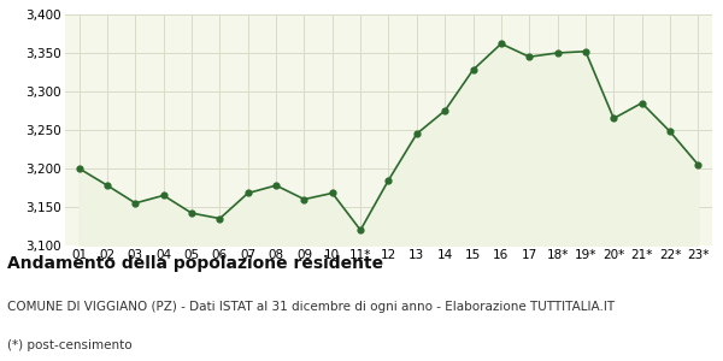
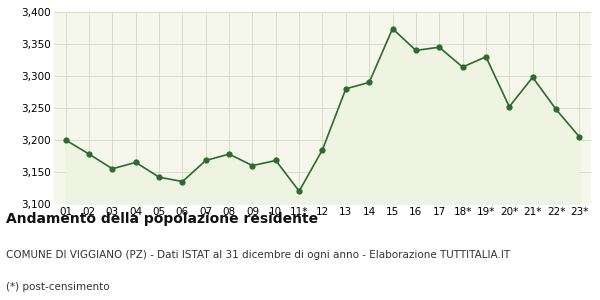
13: 3,245 -> 3,280
14: 3,275 -> 3,290
15: 3,328 -> 3,374
16: 3,362 -> 3,340
18*: 3,350 -> 3,314
19*: 3,352 -> 3,330
20*: 3,265 -> 3,252
21*: 3,285 -> 3,298
